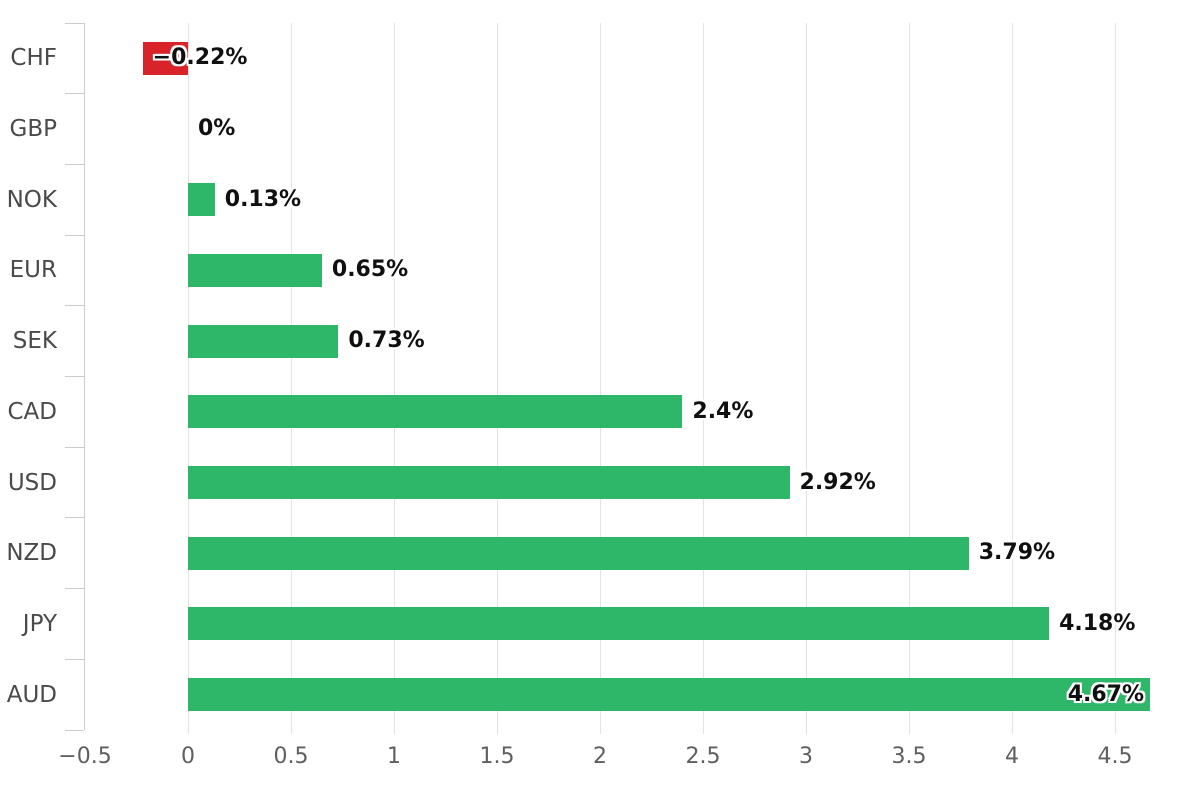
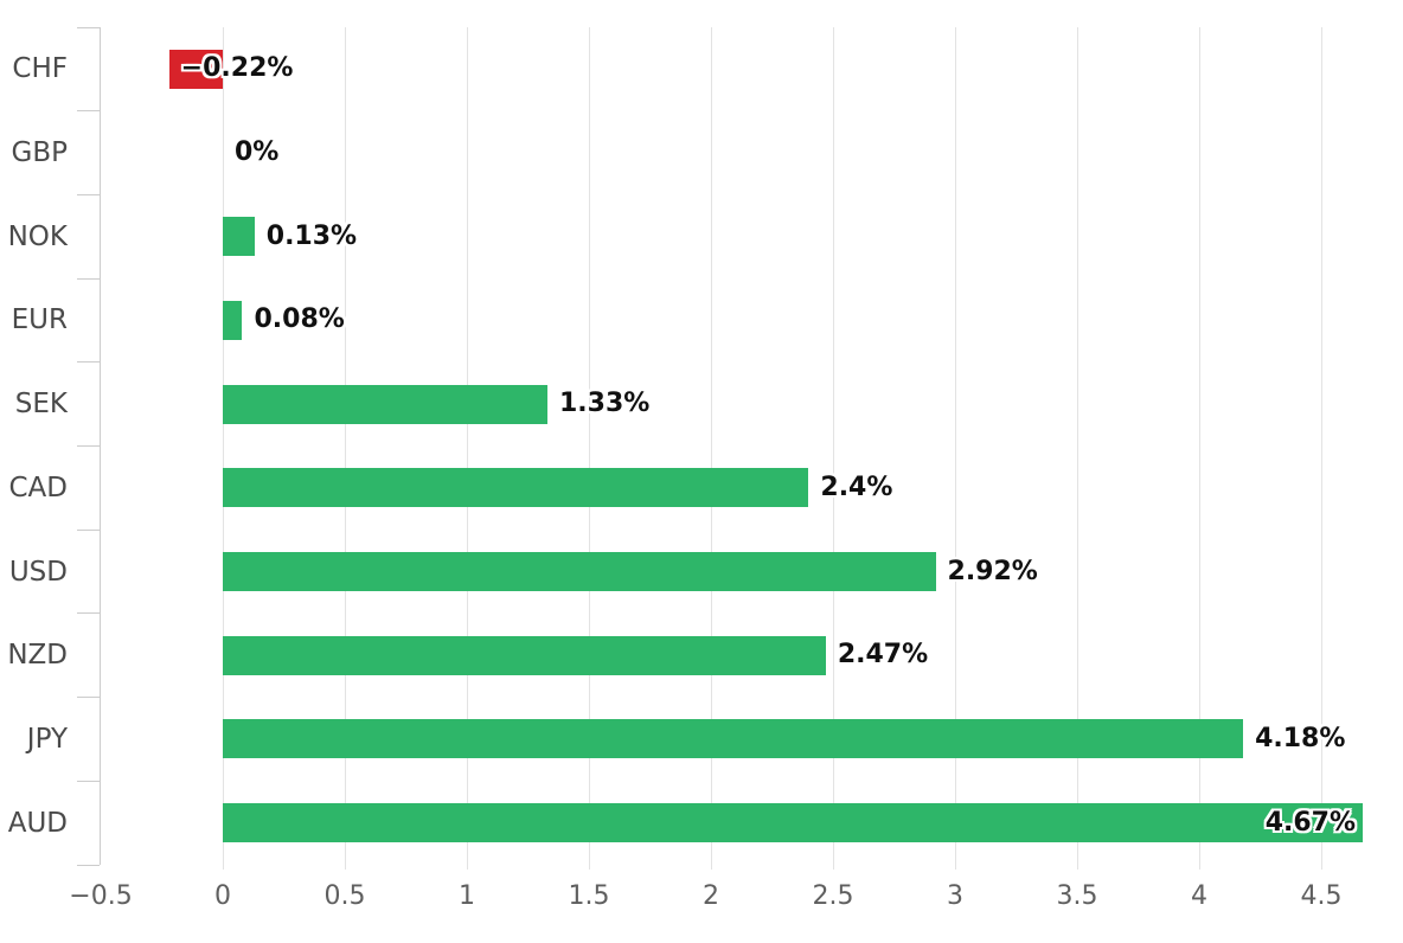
EUR: 0.65% -> 0.08%
SEK: 0.73% -> 1.33%
NZD: 3.79% -> 2.47%
